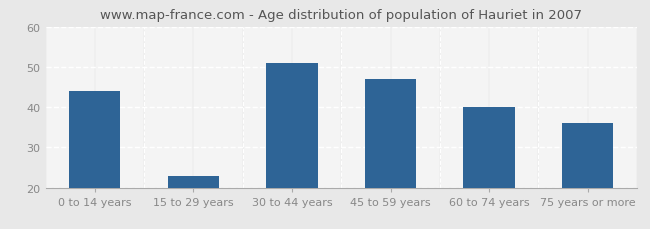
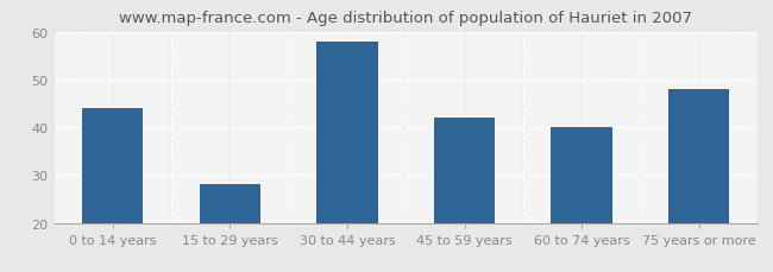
15 to 29 years: 23 -> 28
30 to 44 years: 51 -> 58
45 to 59 years: 47 -> 42
75 years or more: 36 -> 48
